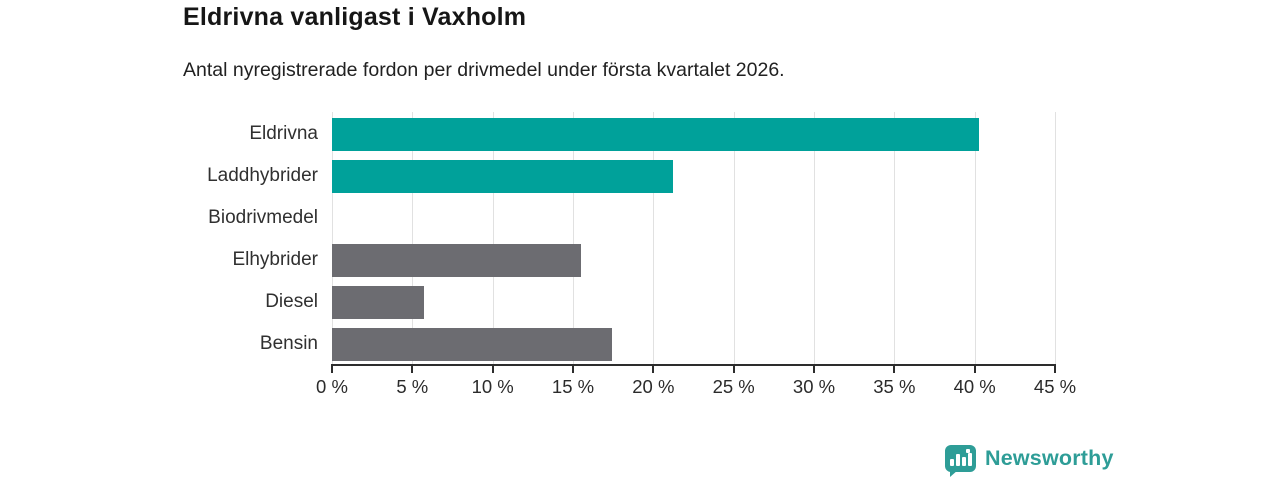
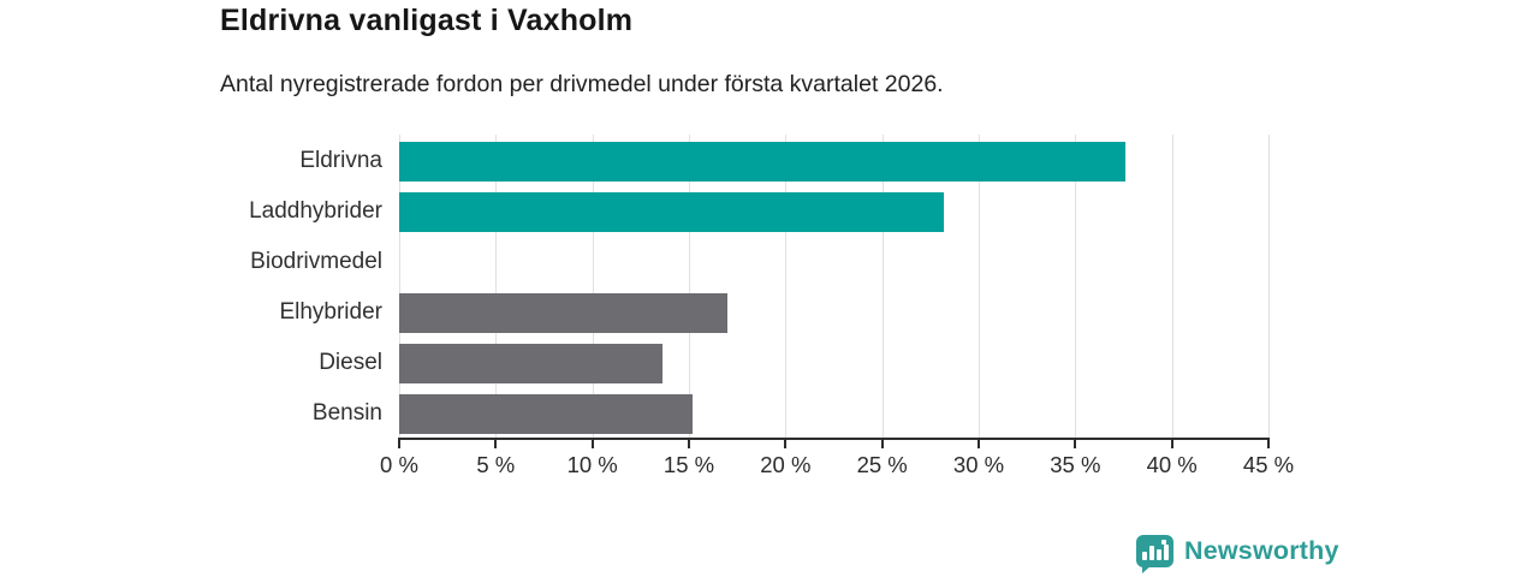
Eldrivna: 40.3% -> 37.6%
Laddhybrider: 21.2% -> 28.2%
Elhybrider: 15.5% -> 17.0%
Diesel: 5.7% -> 13.6%
Bensin: 17.4% -> 15.2%
